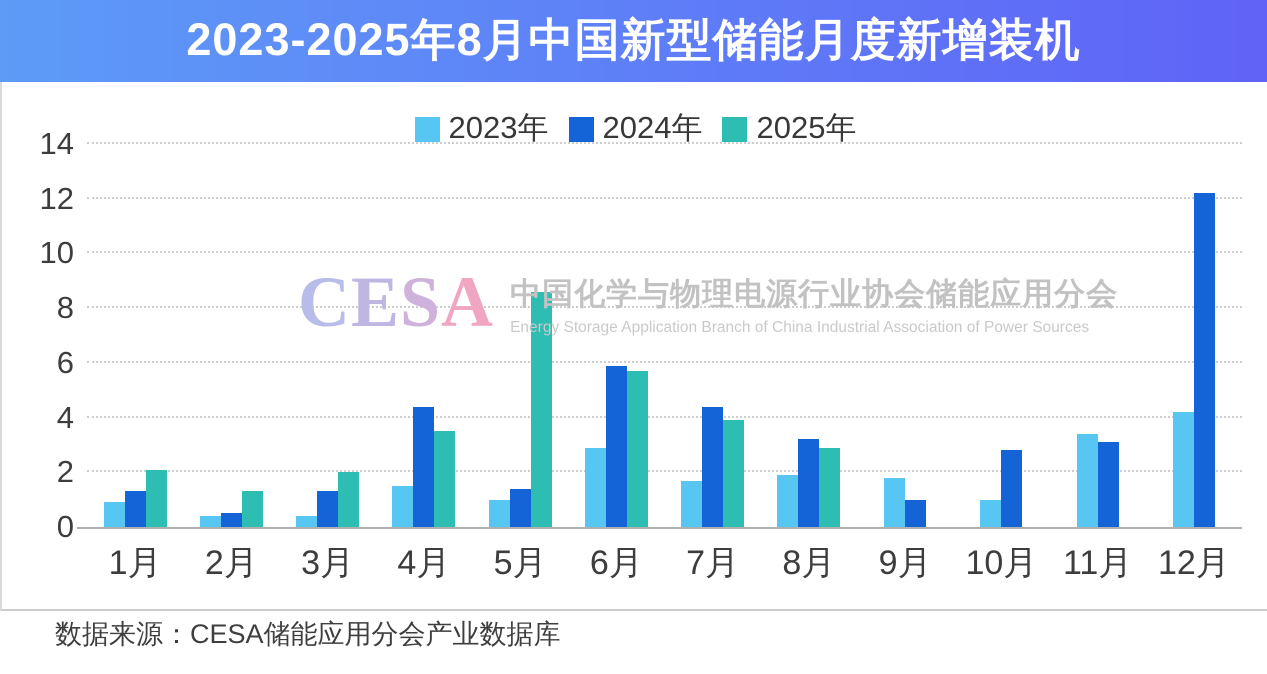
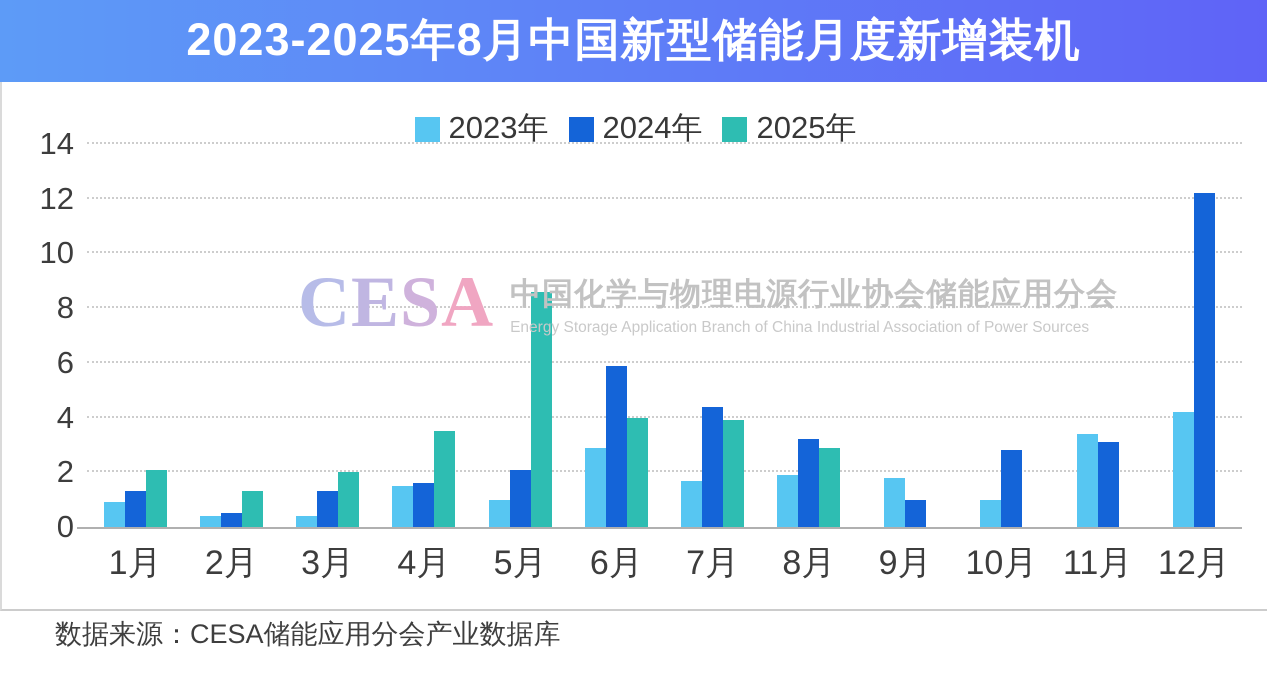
2024年/4月: 4.4 -> 1.6
2024年/5月: 1.4 -> 2.1
2025年/6月: 5.7 -> 4.0
